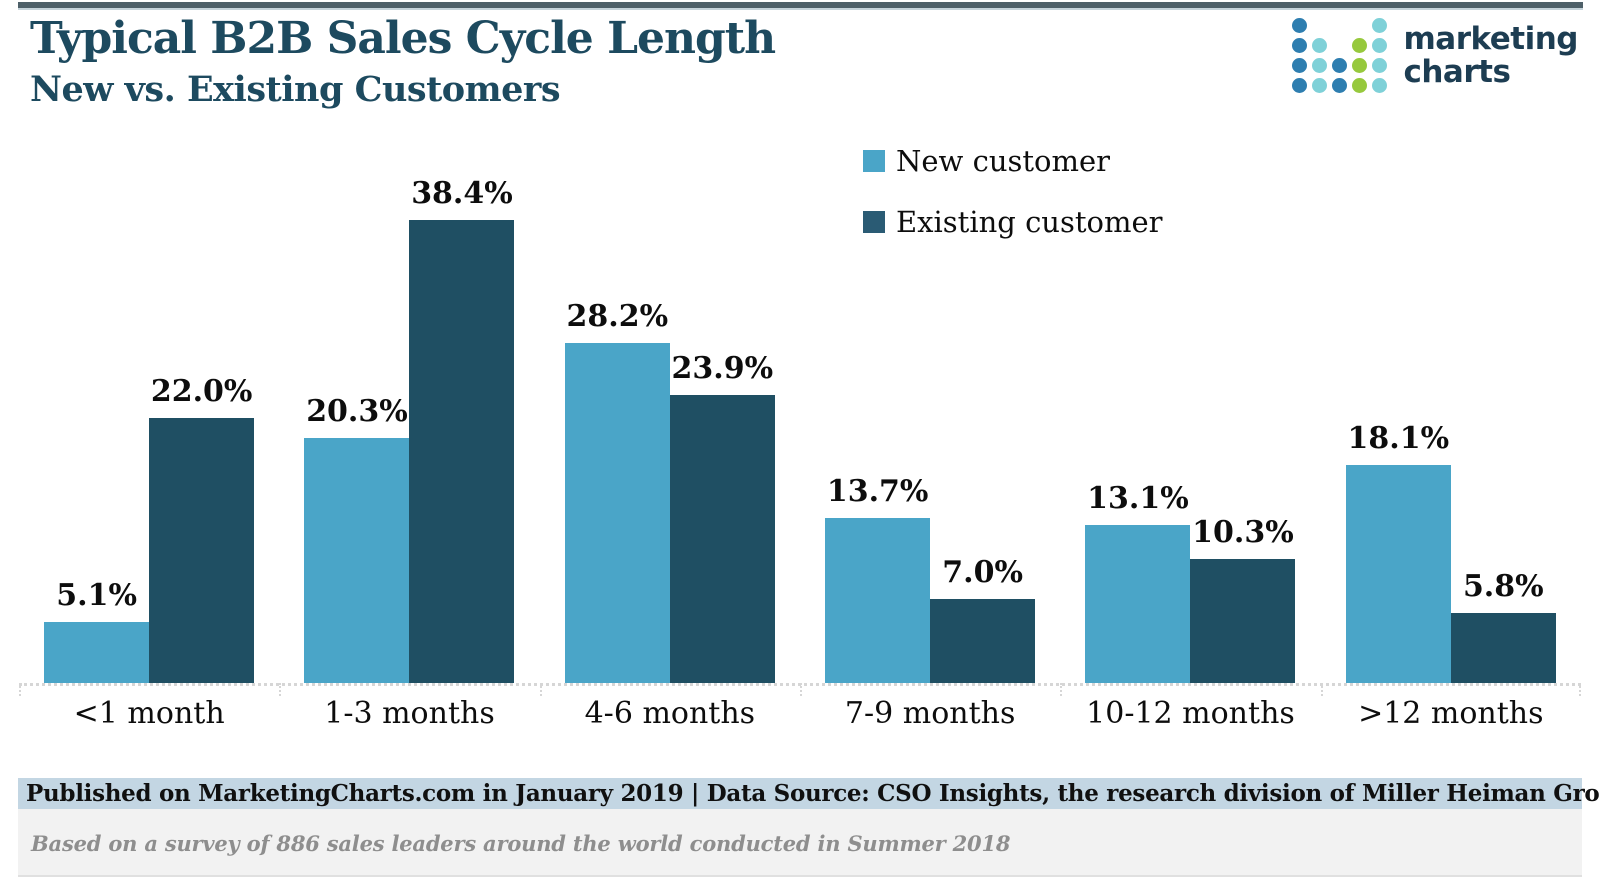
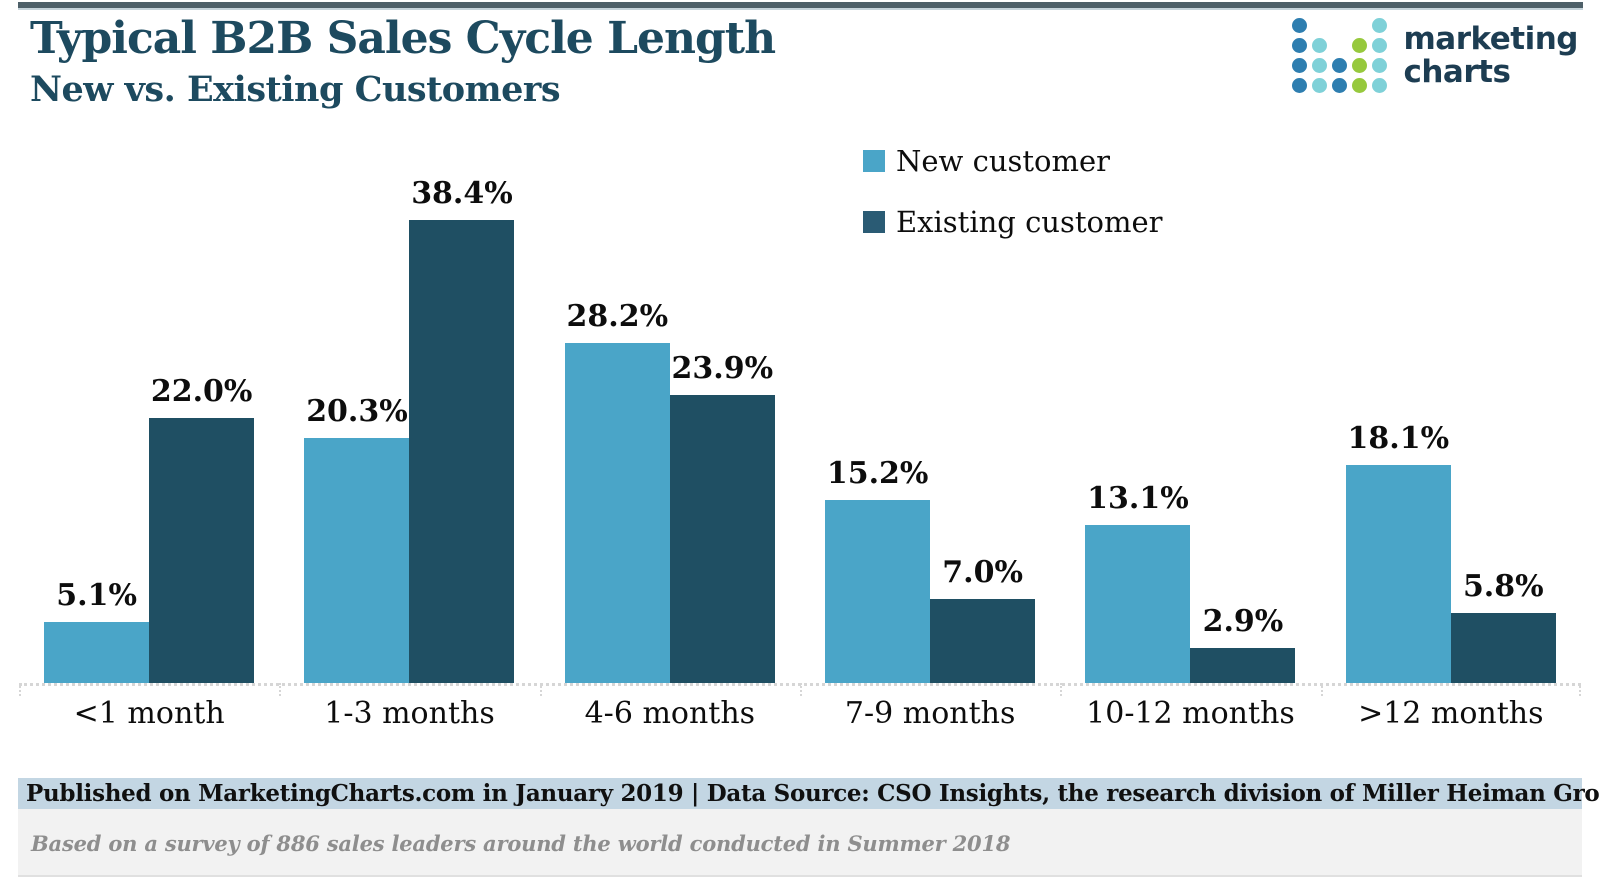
New customer/7-9 months: 13.7% -> 15.2%
Existing customer/10-12 months: 10.3% -> 2.9%
